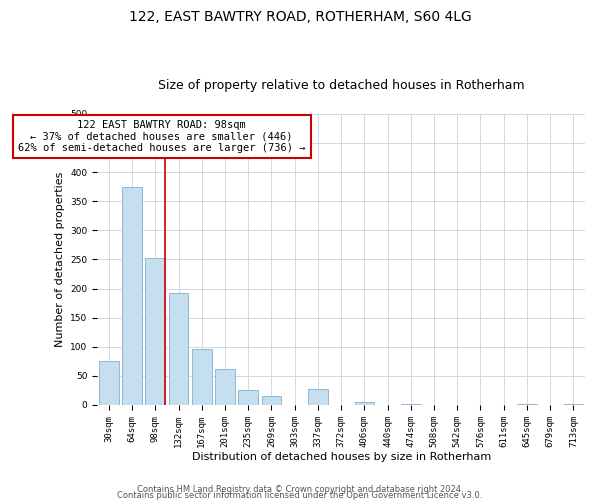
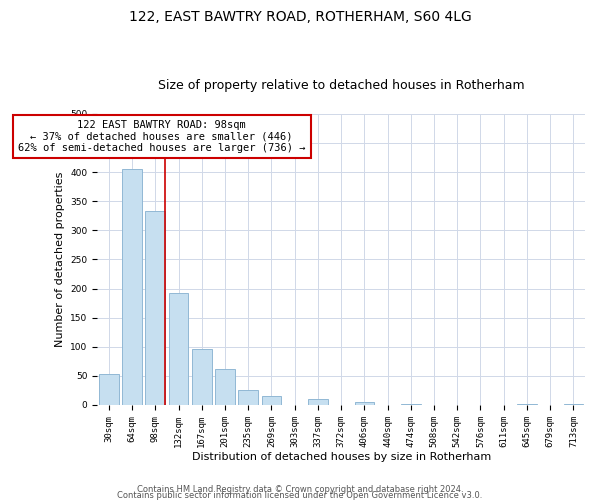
30sqm: 76 -> 53
64sqm: 374 -> 406
98sqm: 252 -> 333
337sqm: 28 -> 10
